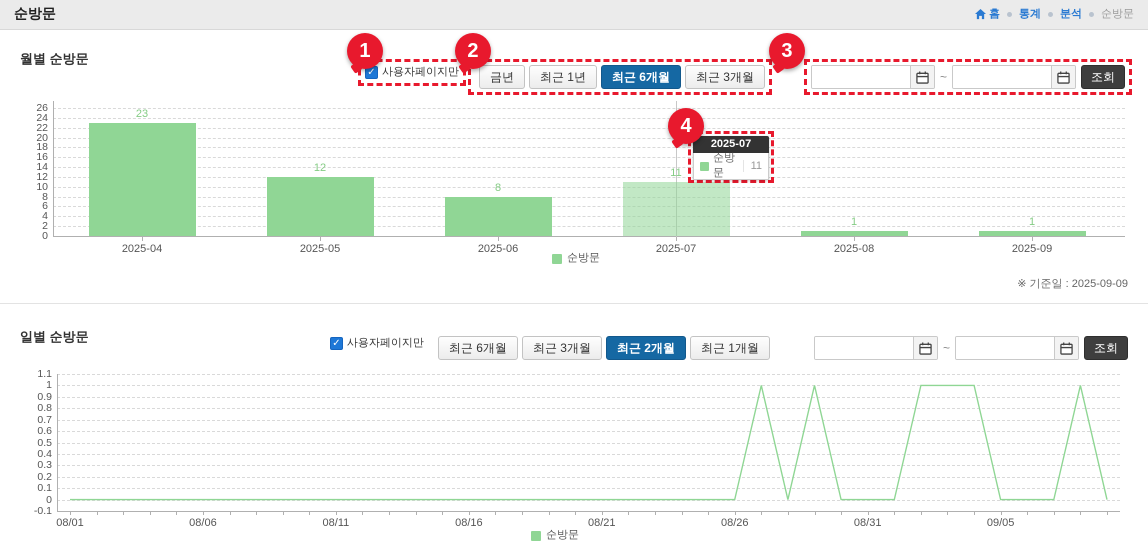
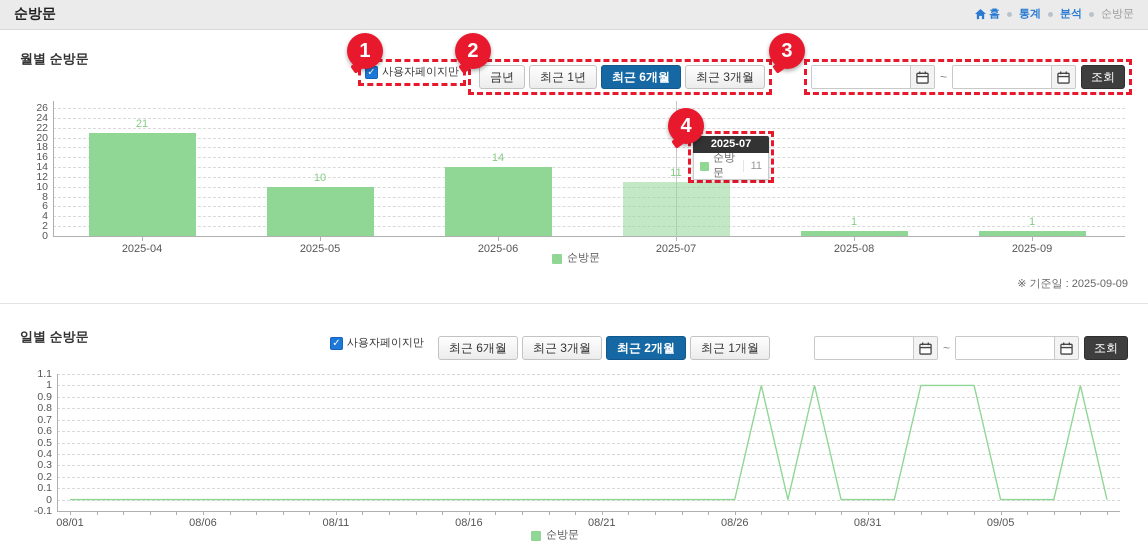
월별 순방문/2025-04: 23 -> 21
월별 순방문/2025-05: 12 -> 10
월별 순방문/2025-06: 8 -> 14
